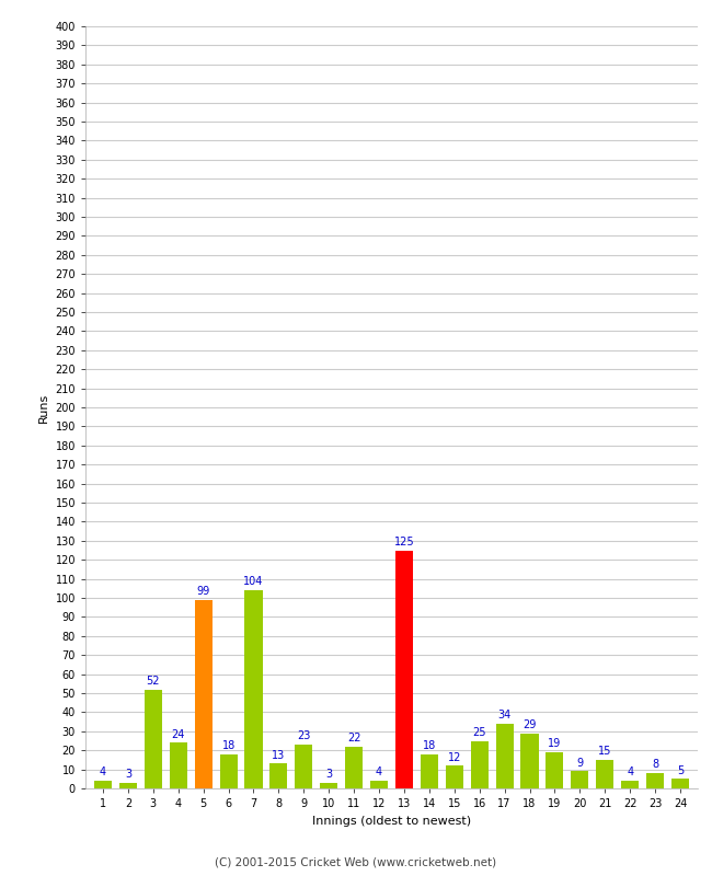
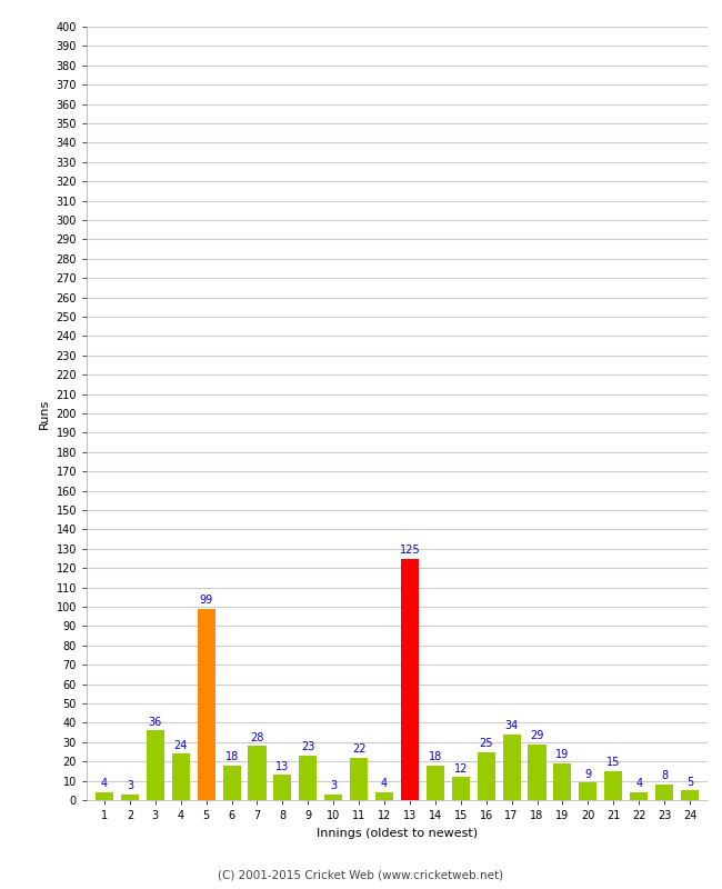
3: 52 -> 36
7: 104 -> 28
